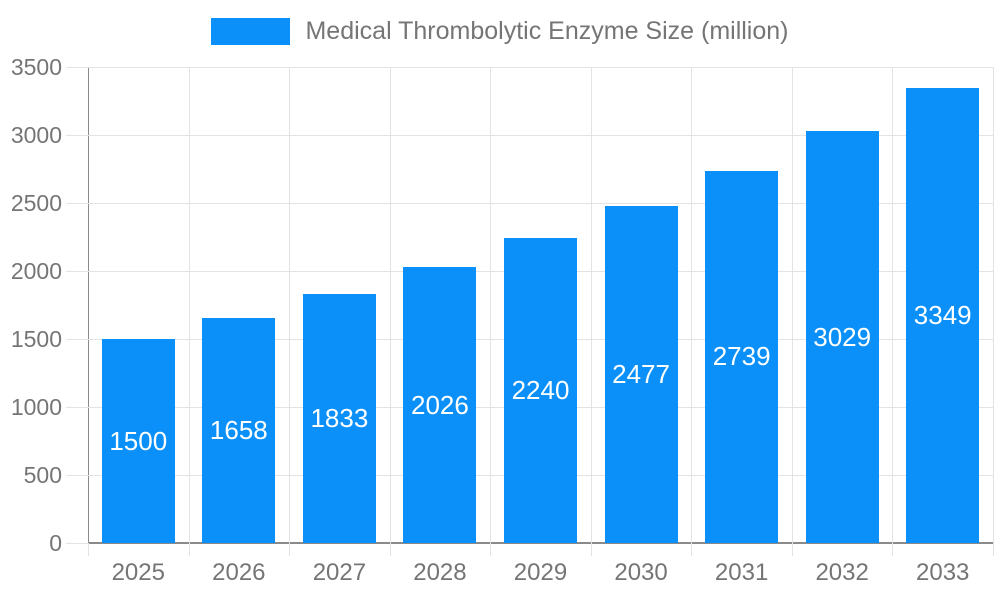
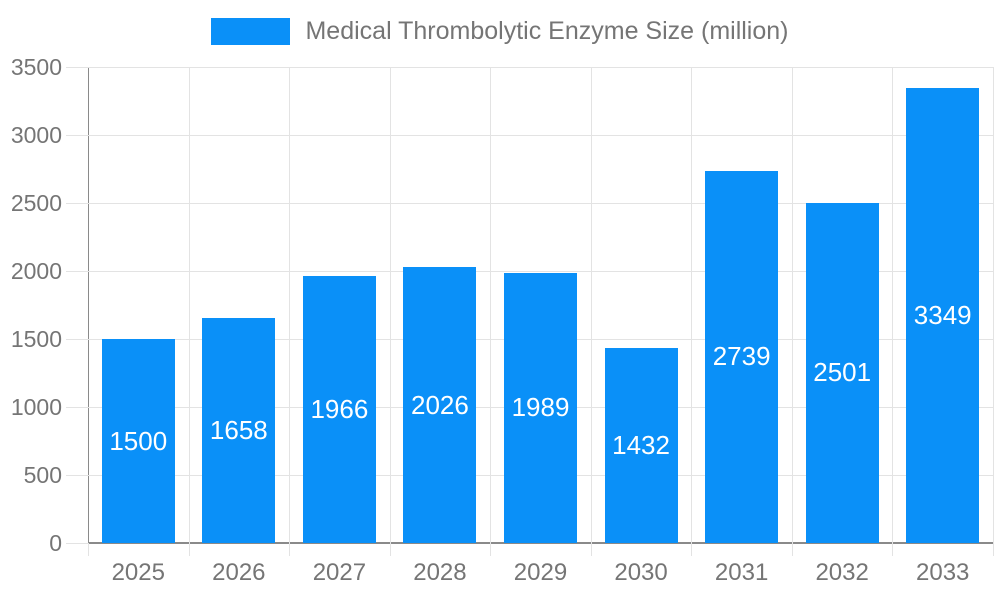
2027: 1833 -> 1966
2029: 2240 -> 1989
2030: 2477 -> 1432
2032: 3029 -> 2501
